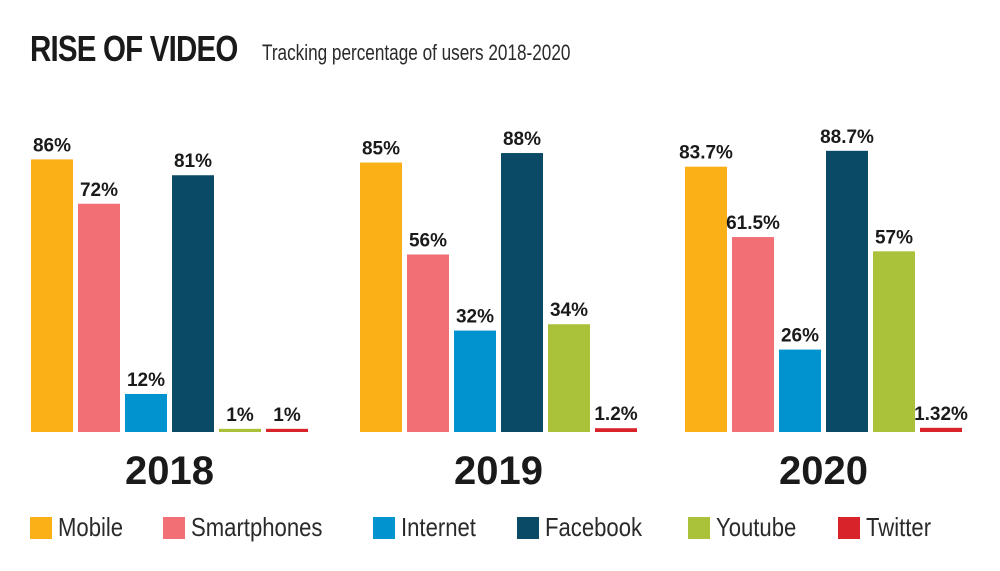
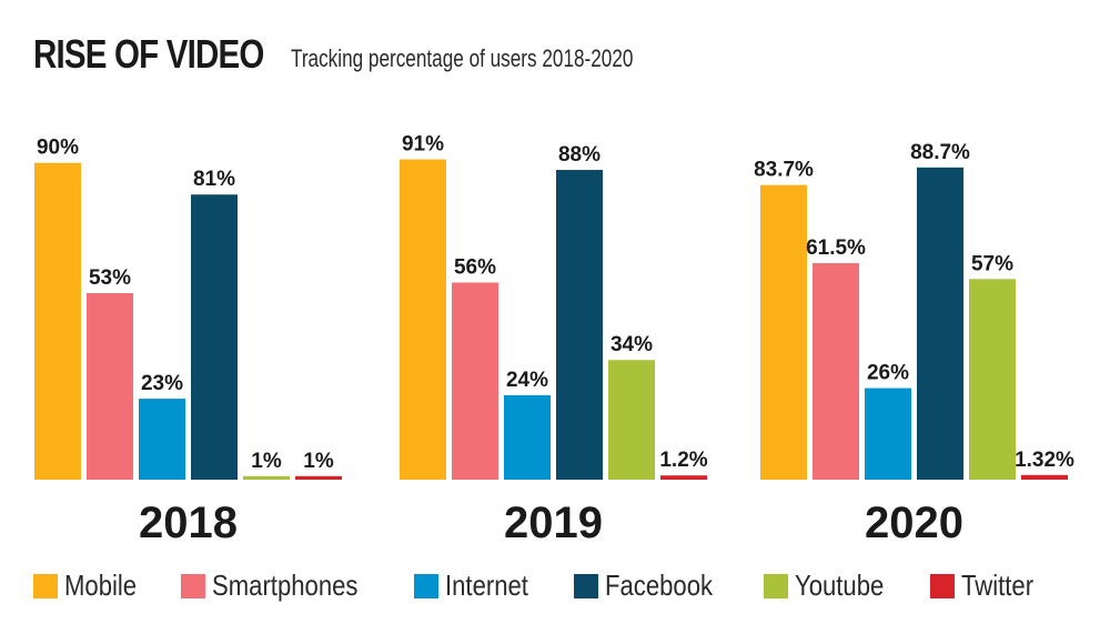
Mobile/2018: 86% -> 90%
Smartphones/2018: 72% -> 53%
Internet/2018: 12% -> 23%
Mobile/2019: 85% -> 91%
Internet/2019: 32% -> 24%
